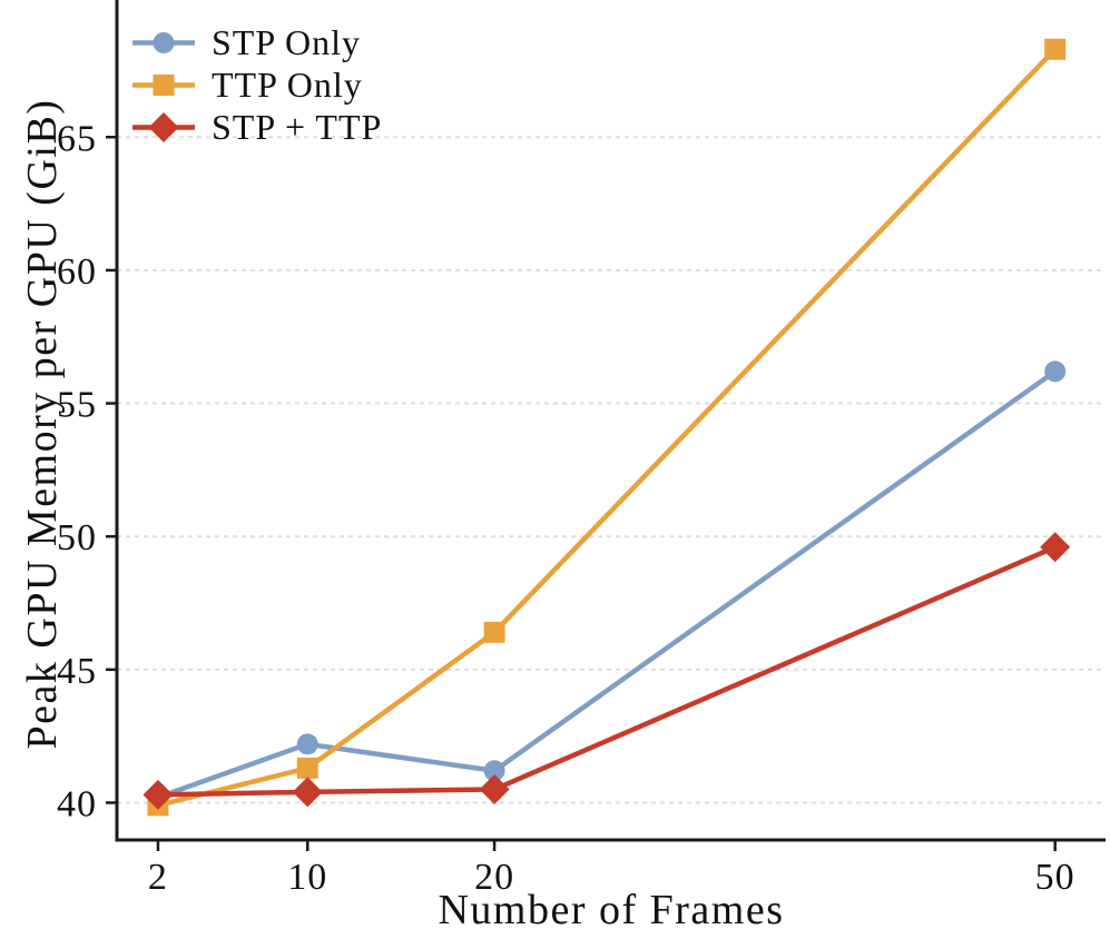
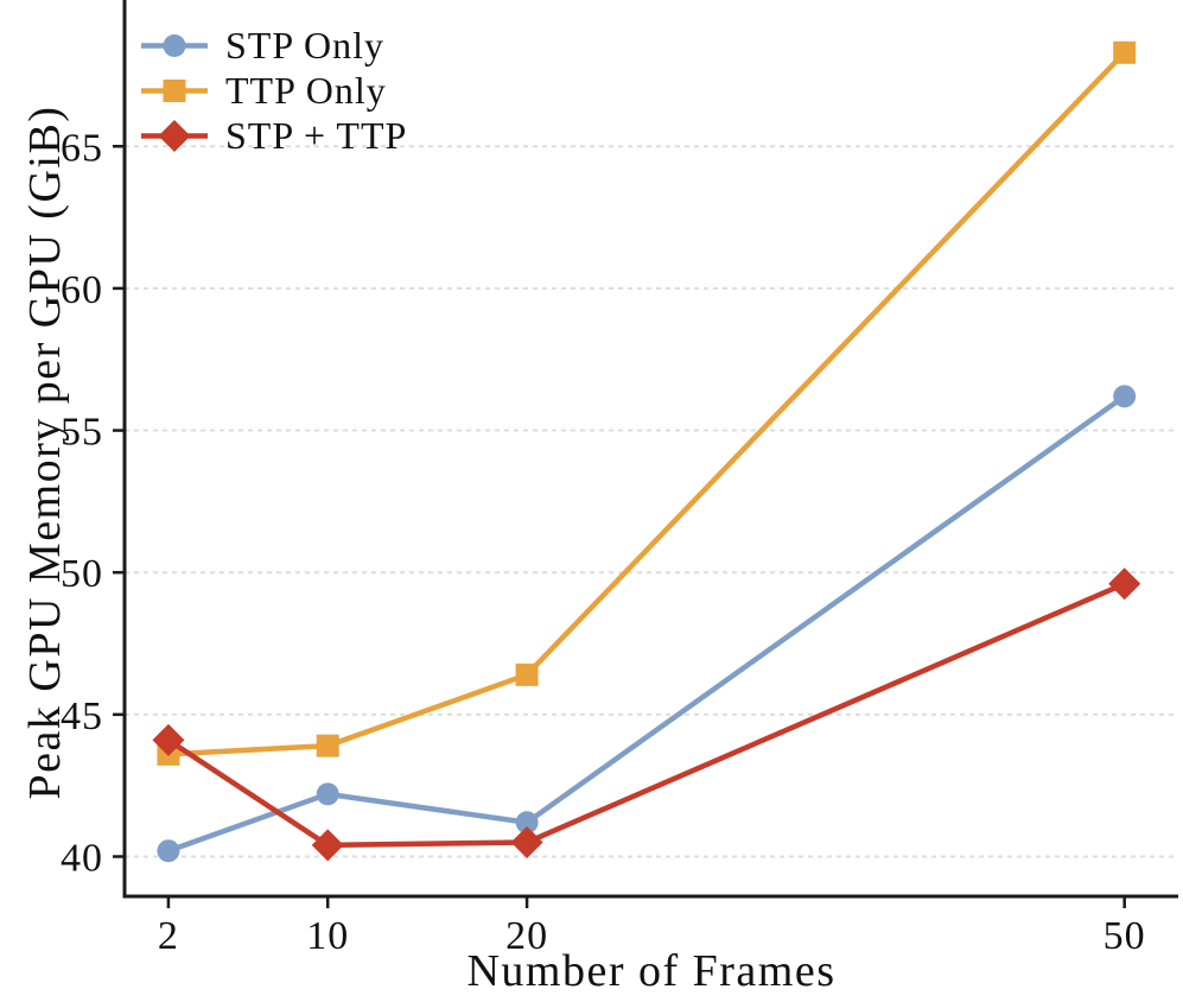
TTP Only/2: 39.9 -> 43.6
STP + TTP/2: 40.3 -> 44.1
TTP Only/10: 41.3 -> 43.9
